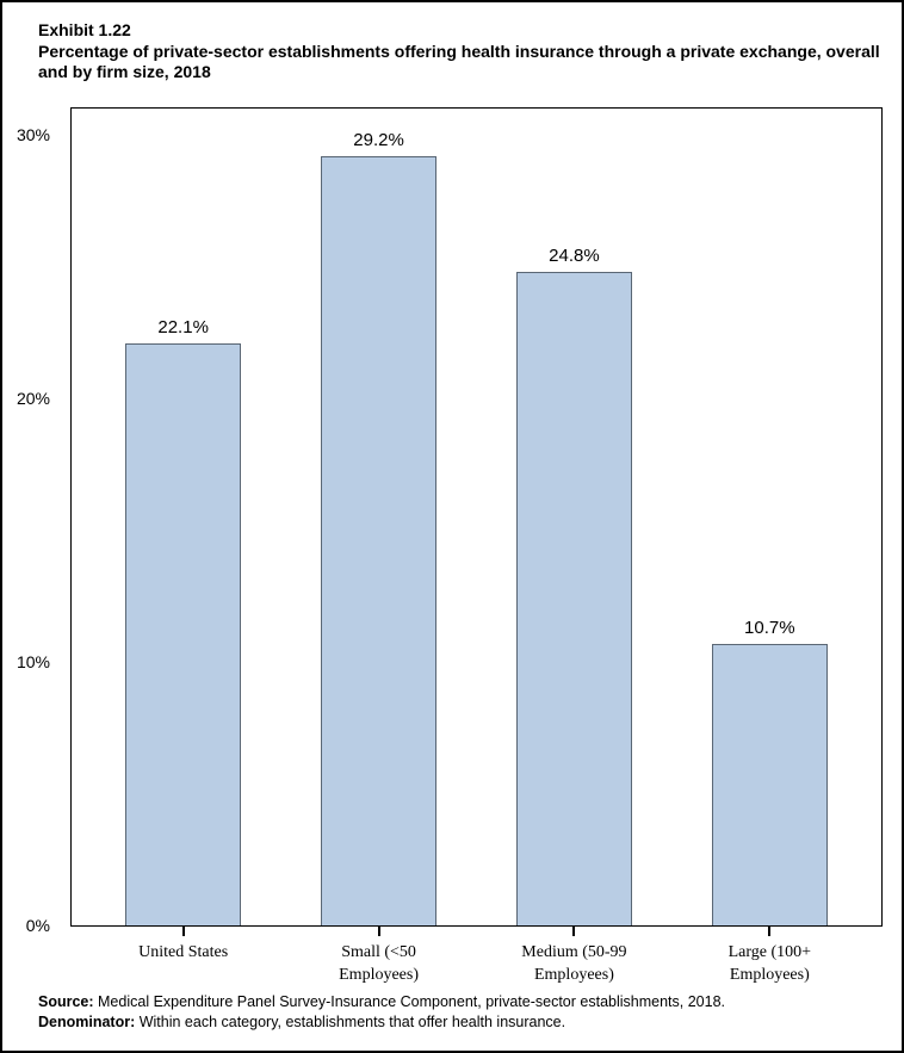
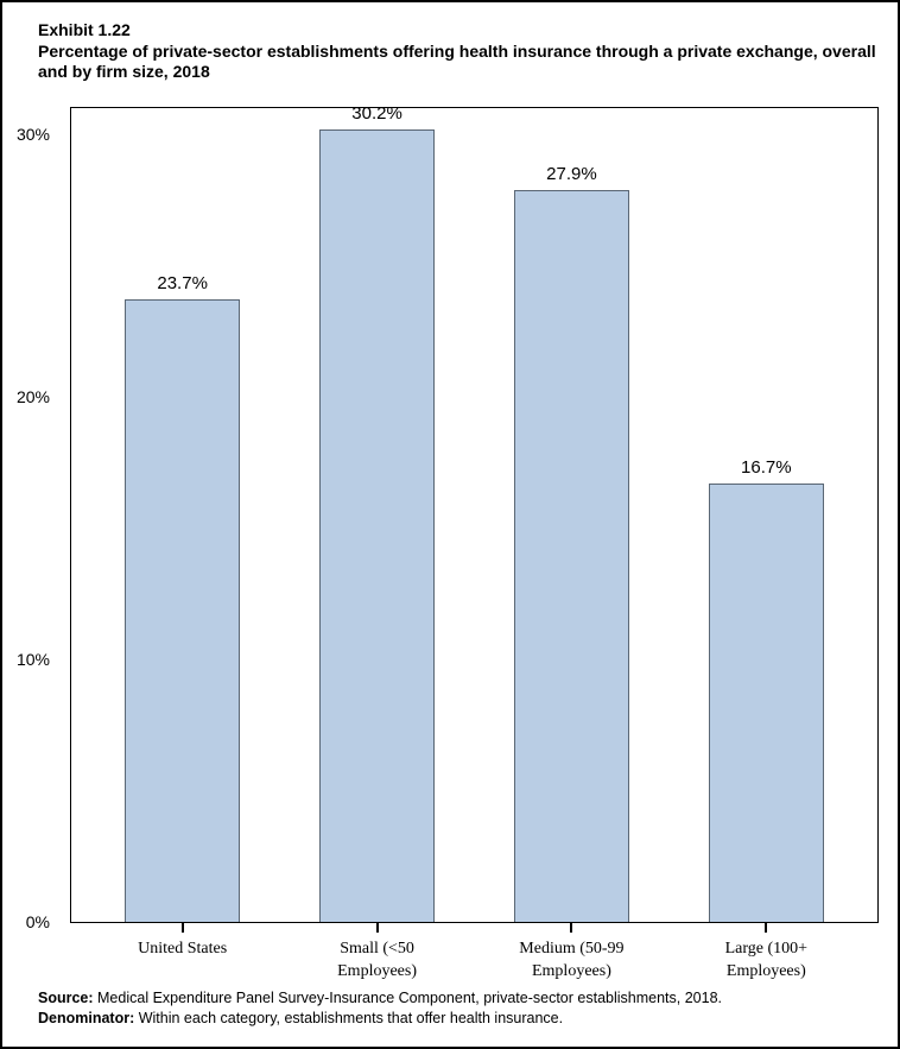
United States: 22.1% -> 23.7%
Small (<50 Employees): 29.2% -> 30.2%
Medium (50-99 Employees): 24.8% -> 27.9%
Large (100+ Employees): 10.7% -> 16.7%
